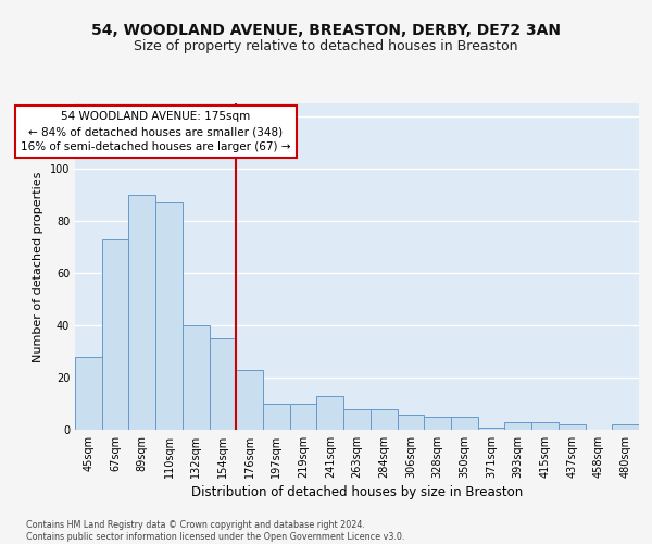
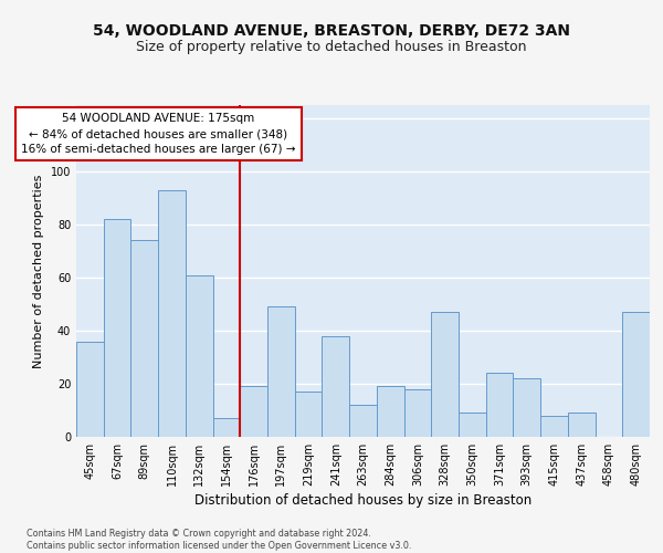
45sqm: 28 -> 36
67sqm: 73 -> 82
89sqm: 90 -> 74
110sqm: 87 -> 93
132sqm: 40 -> 61
154sqm: 35 -> 7
176sqm: 23 -> 19
197sqm: 10 -> 49
219sqm: 10 -> 17
241sqm: 13 -> 38
263sqm: 8 -> 12
284sqm: 8 -> 19
306sqm: 6 -> 18
328sqm: 5 -> 47
350sqm: 5 -> 9
371sqm: 1 -> 24
393sqm: 3 -> 22
415sqm: 3 -> 8
437sqm: 2 -> 9
480sqm: 2 -> 47
